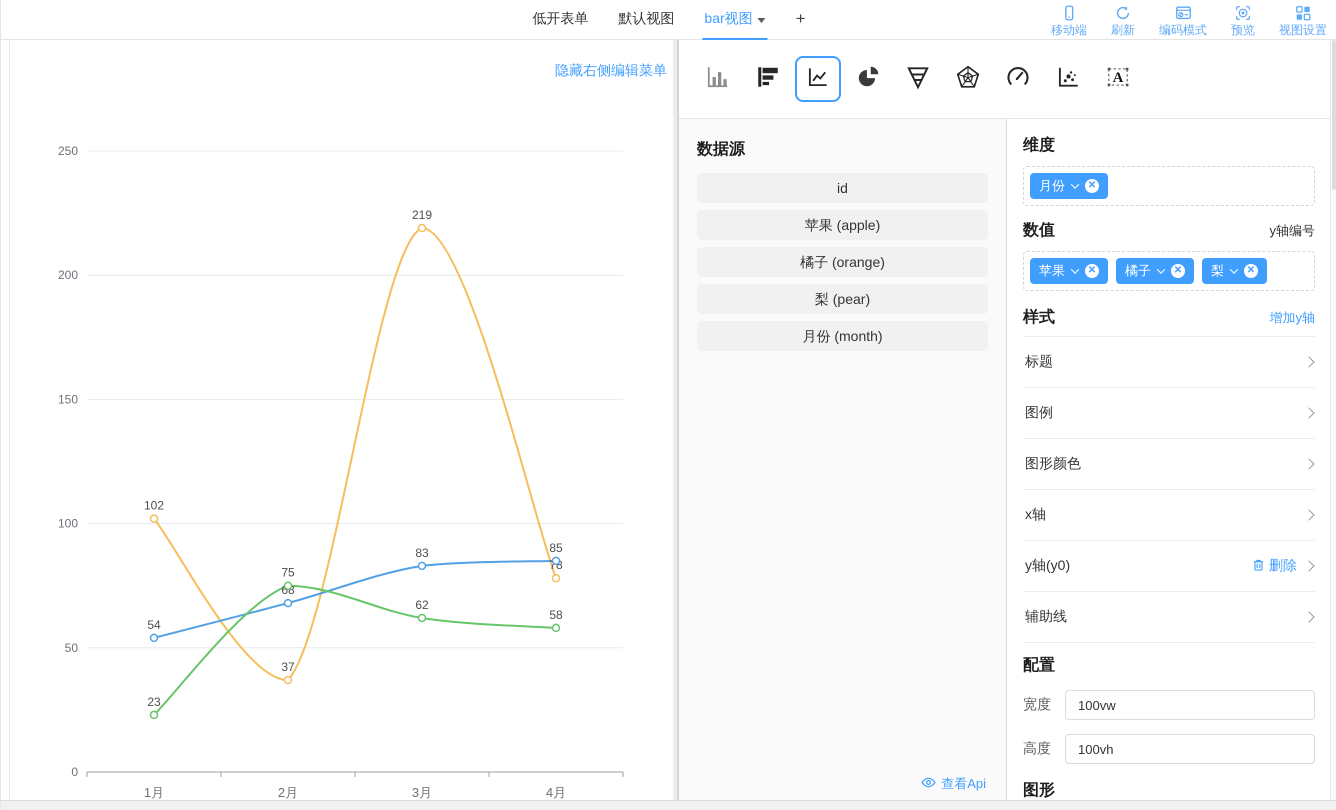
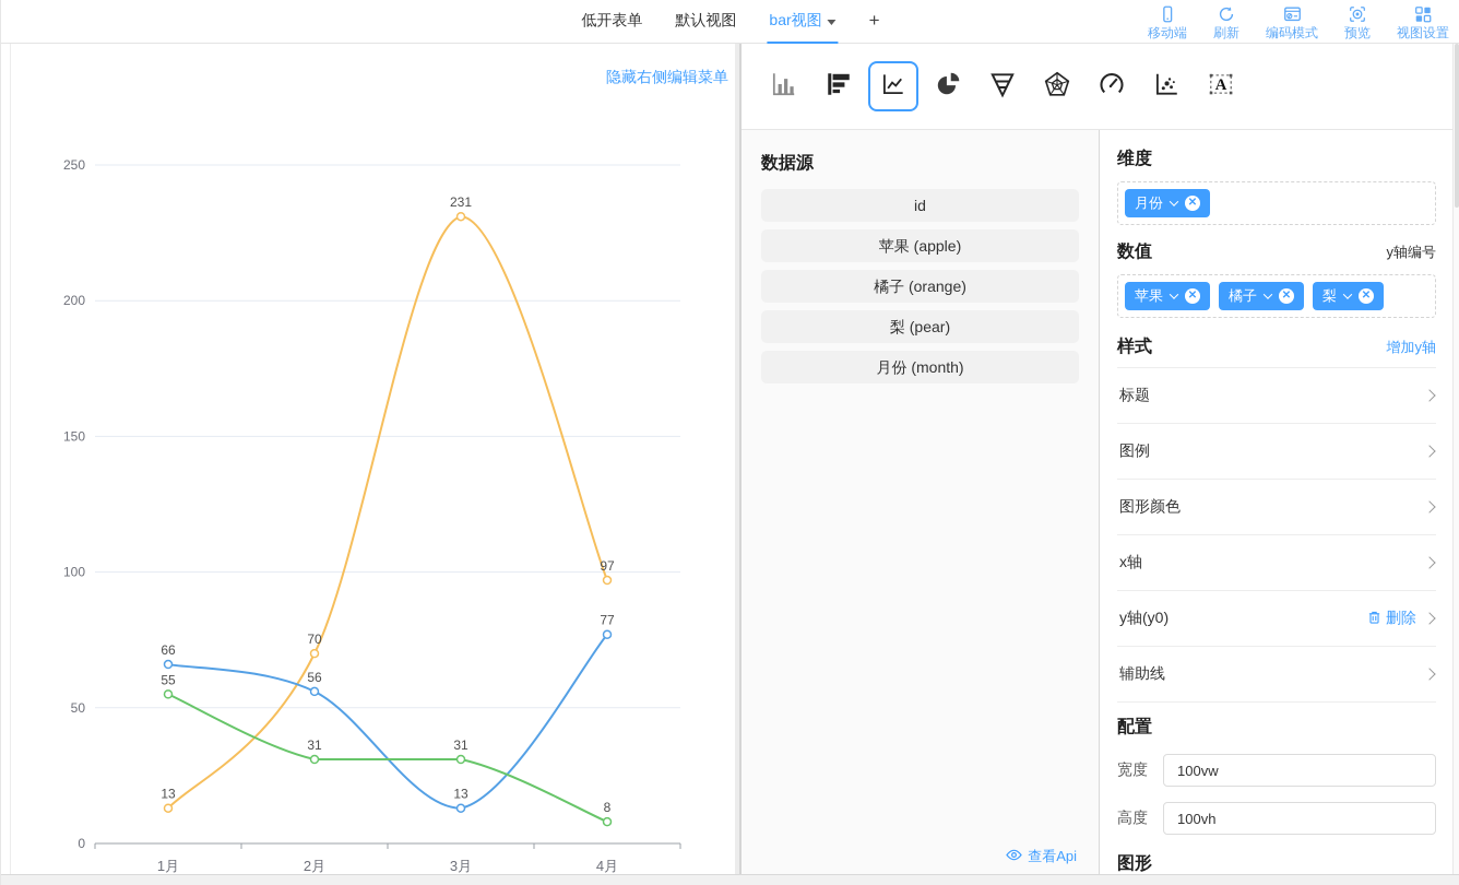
苹果/1月: 102 -> 13
橘子/1月: 54 -> 66
梨/1月: 23 -> 55
苹果/2月: 37 -> 70
橘子/2月: 68 -> 56
梨/2月: 75 -> 31
苹果/3月: 219 -> 231
橘子/3月: 83 -> 13
梨/3月: 62 -> 31
苹果/4月: 78 -> 97
橘子/4月: 85 -> 77
梨/4月: 58 -> 8
